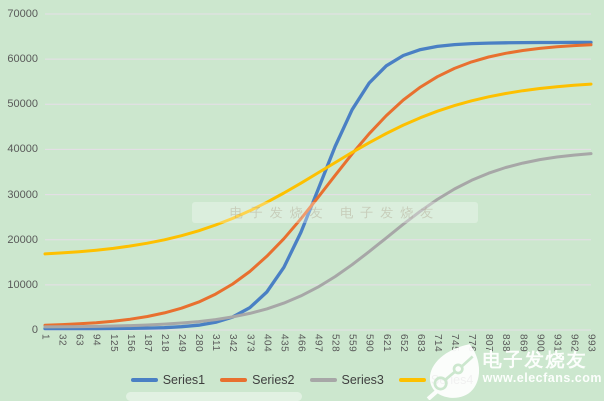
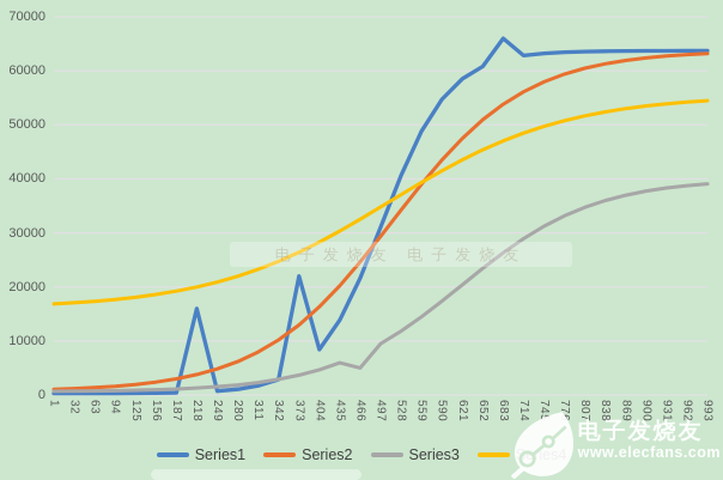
Series1/218: 1000 -> 16000
Series1/373: 5000 -> 22000
Series3/466: 8000 -> 5000
Series1/683: 62000 -> 66000
